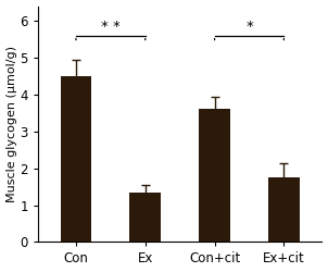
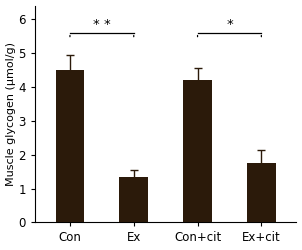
Con+cit: 3.60 -> 4.20
